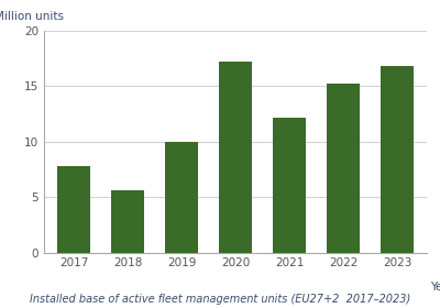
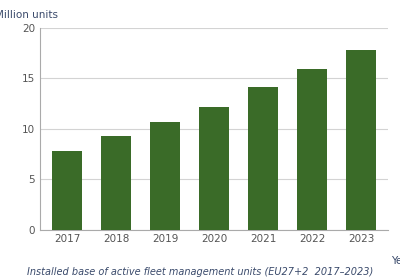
2018: 5.6 -> 9.3
2019: 10.0 -> 10.7
2020: 17.2 -> 12.2
2021: 12.2 -> 14.1
2022: 15.2 -> 15.9
2023: 16.8 -> 17.8
